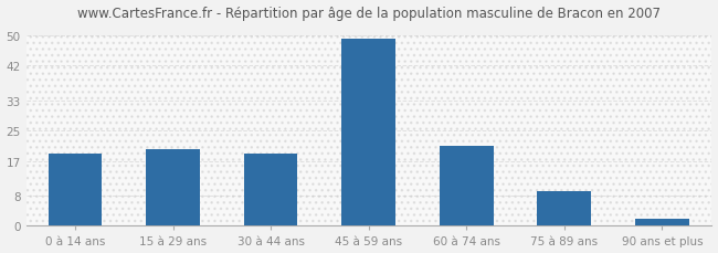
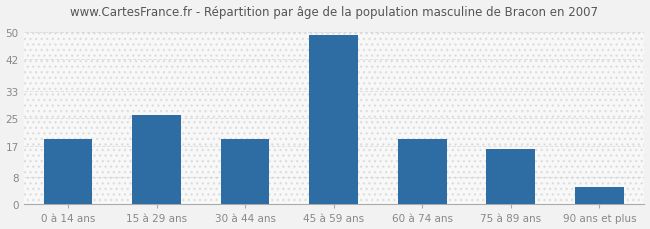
15 à 29 ans: 20 -> 26
60 à 74 ans: 21 -> 19
75 à 89 ans: 9 -> 16
90 ans et plus: 2 -> 5
